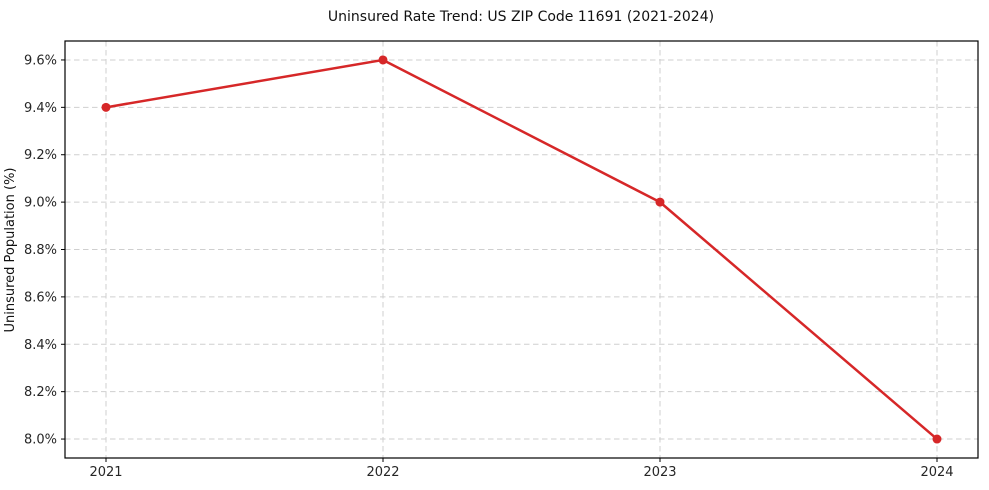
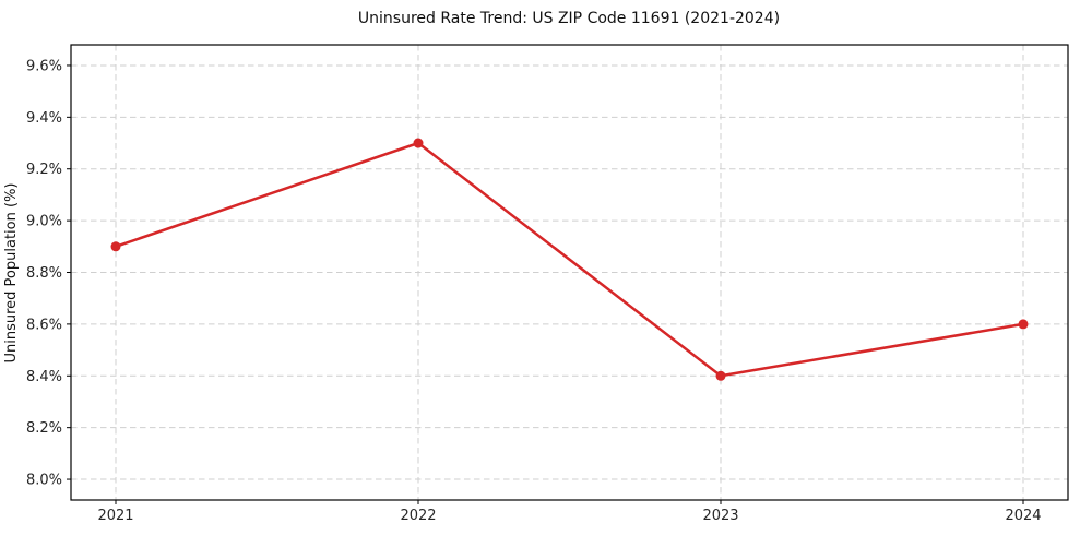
2021: 9.4% -> 8.9%
2022: 9.6% -> 9.3%
2023: 9.0% -> 8.4%
2024: 8.0% -> 8.6%
